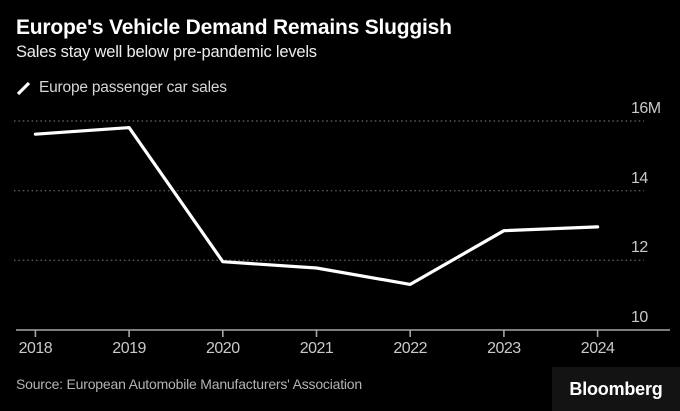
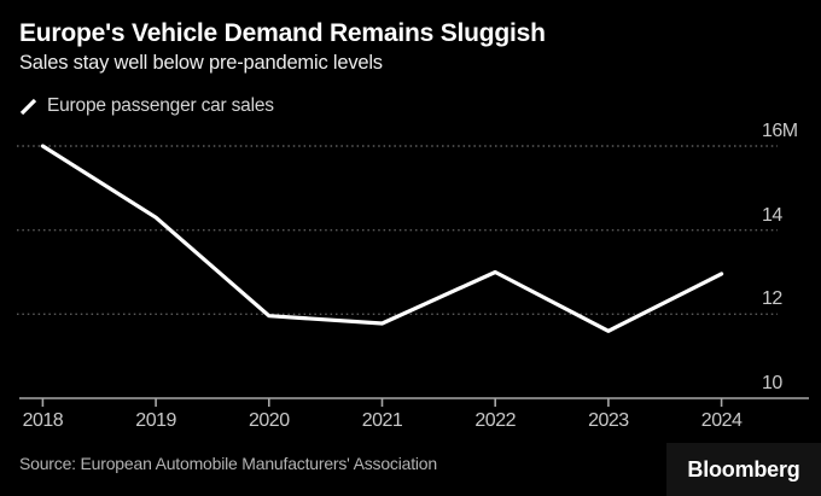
2018: 15.6M -> 16.0M
2019: 15.8M -> 14.3M
2022: 11.3M -> 13.0M
2023: 12.8M -> 11.6M
